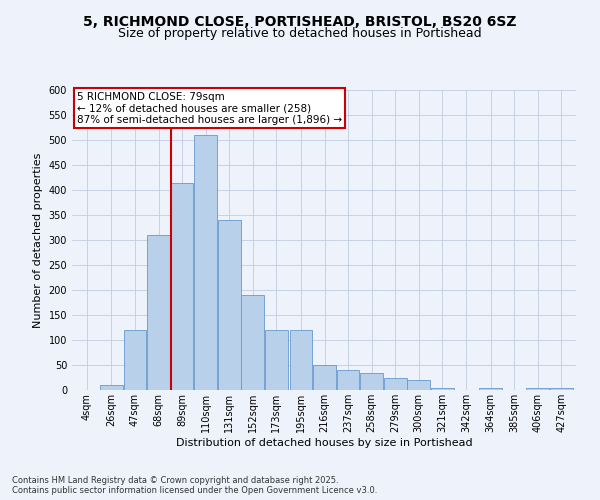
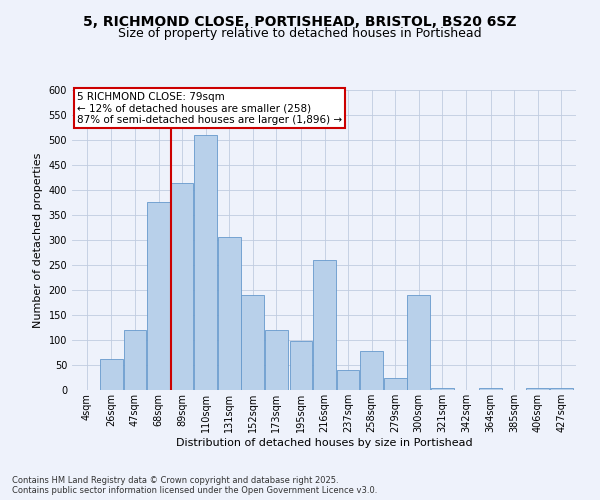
26sqm: 10 -> 62
68sqm: 310 -> 376
131sqm: 340 -> 306
195sqm: 120 -> 98
216sqm: 50 -> 260
258sqm: 35 -> 78
300sqm: 20 -> 190
